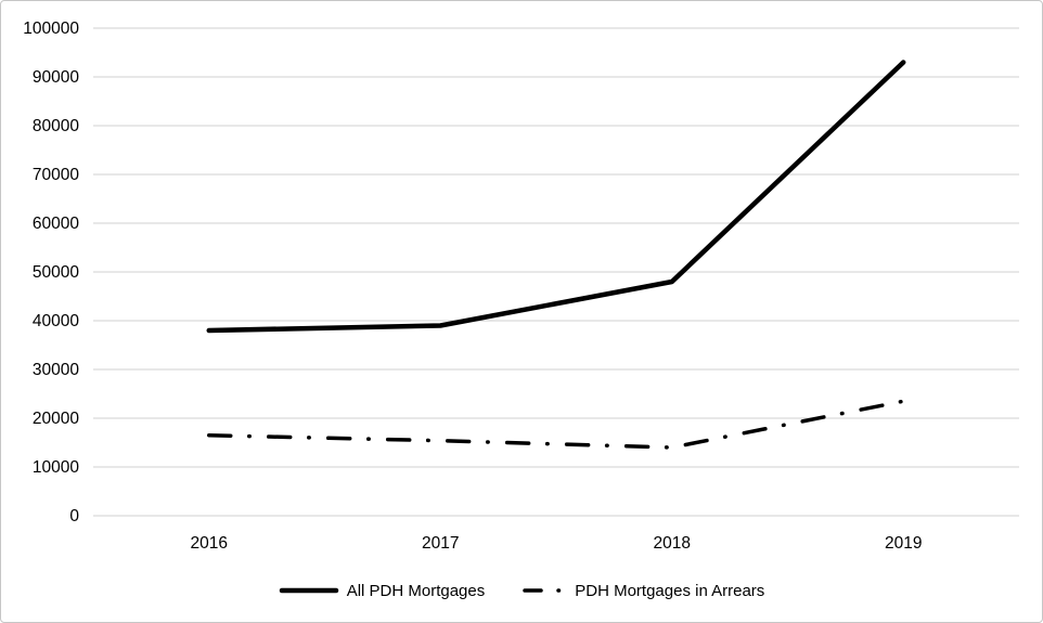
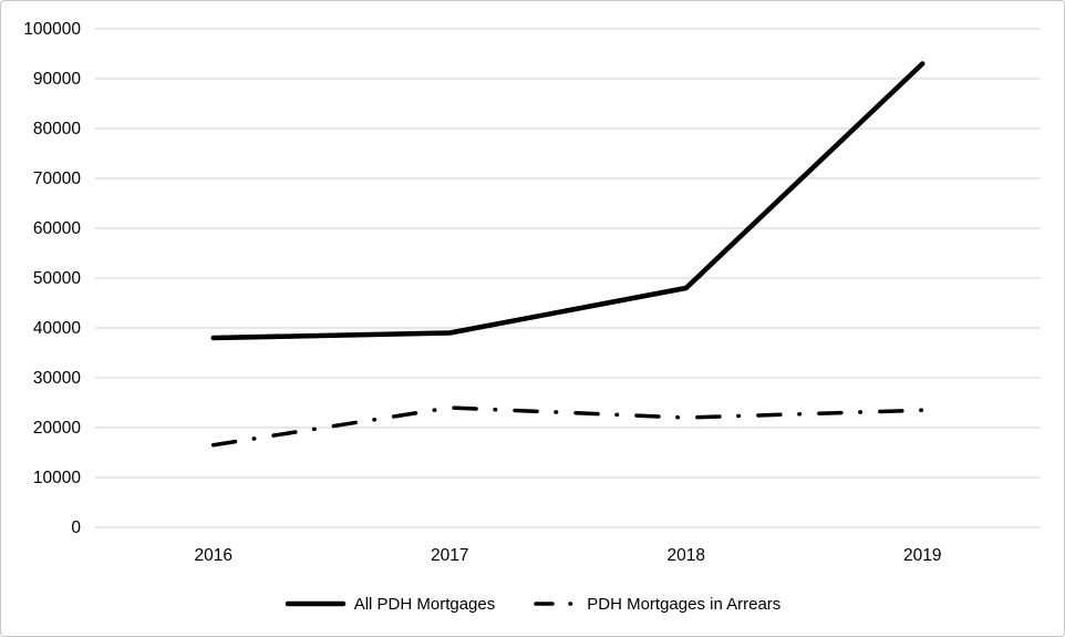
PDH Mortgages in Arrears/2017: 15000 -> 24000
PDH Mortgages in Arrears/2018: 14000 -> 22000
